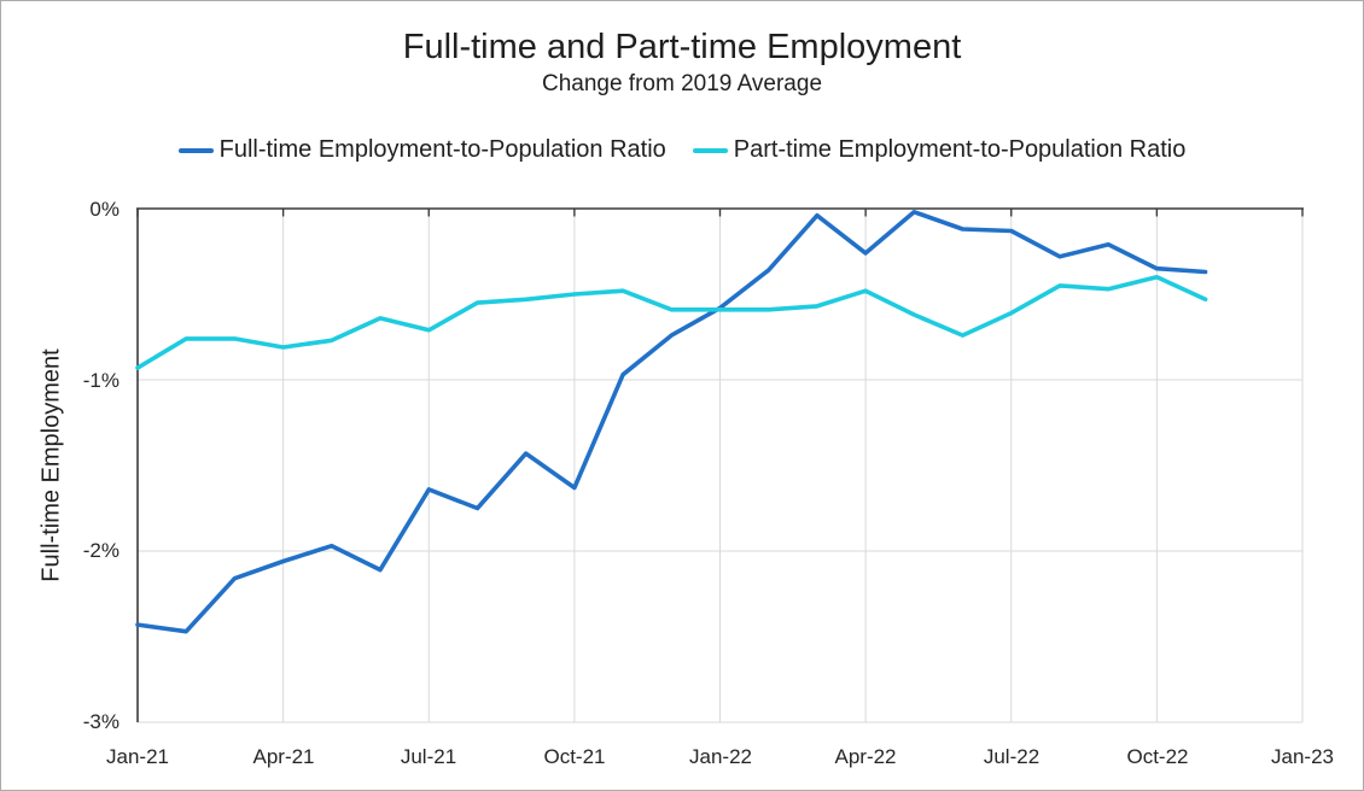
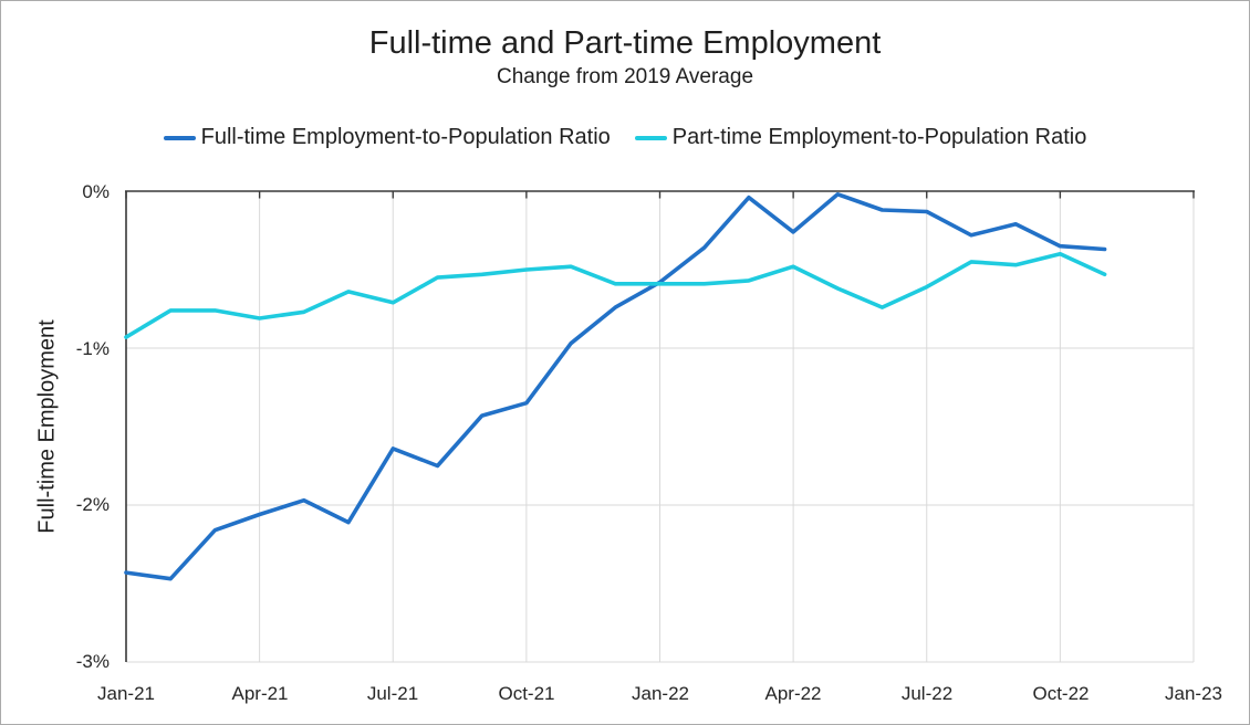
Full-time Employment-to-Population Ratio/Oct-21: -1.63% -> -1.35%
